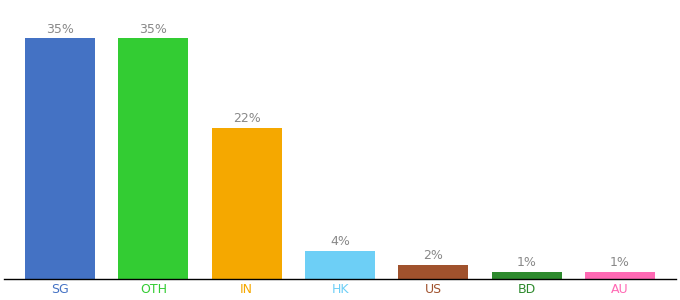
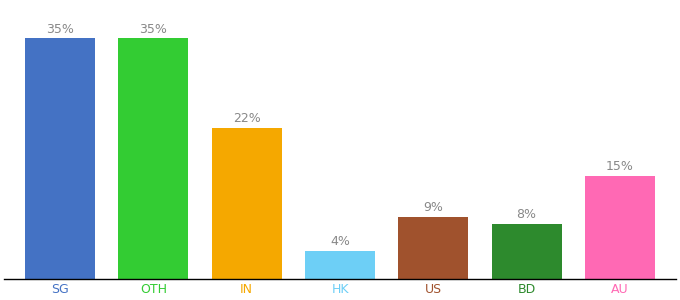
US: 2% -> 9%
BD: 1% -> 8%
AU: 1% -> 15%
